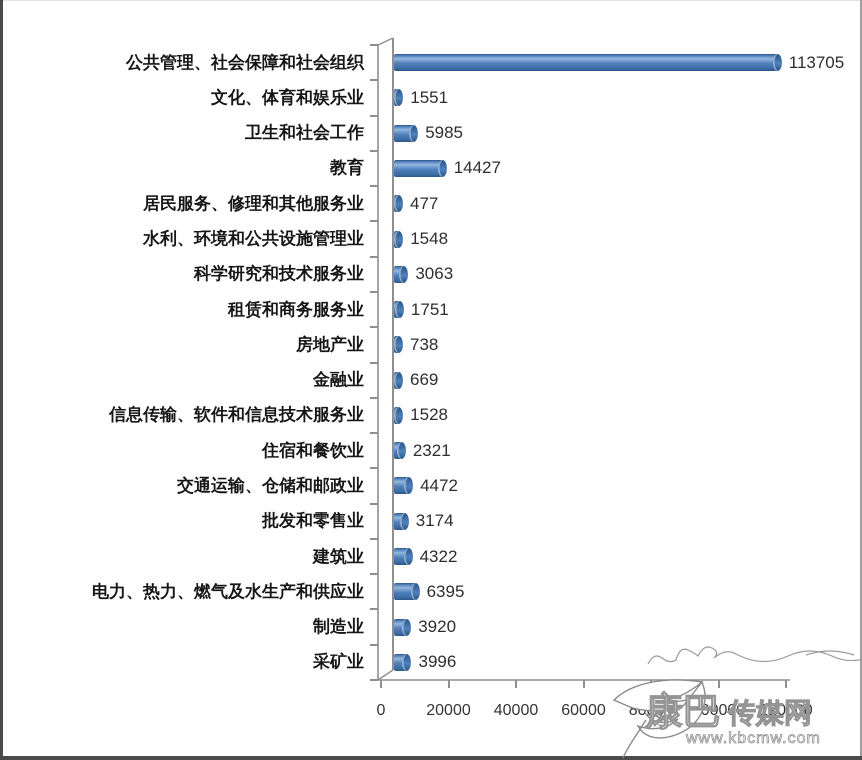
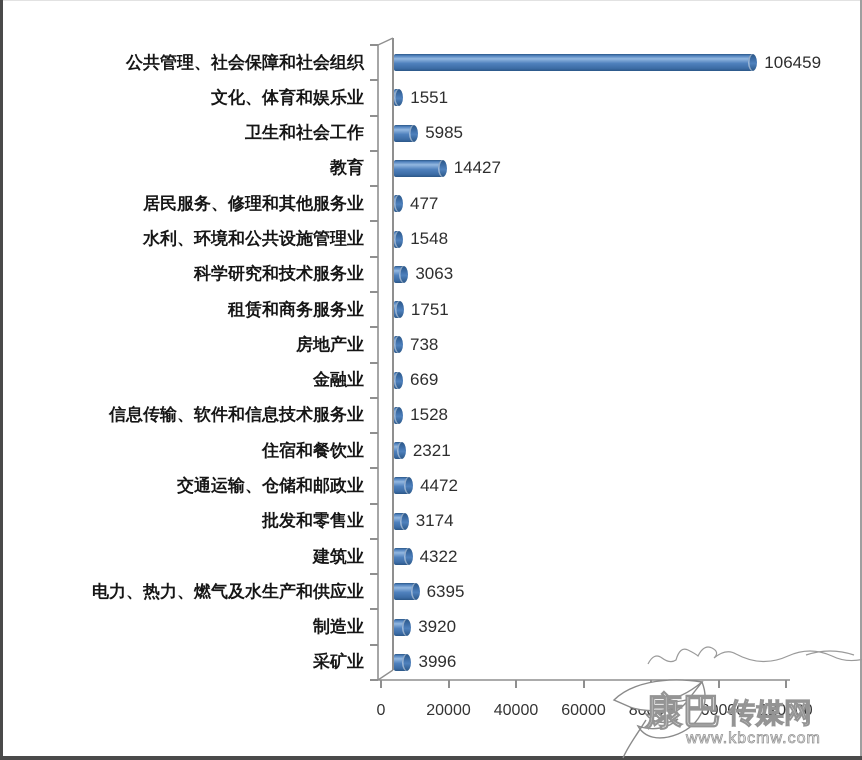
公共管理、社会保障和社会组织: 113705 -> 106459
